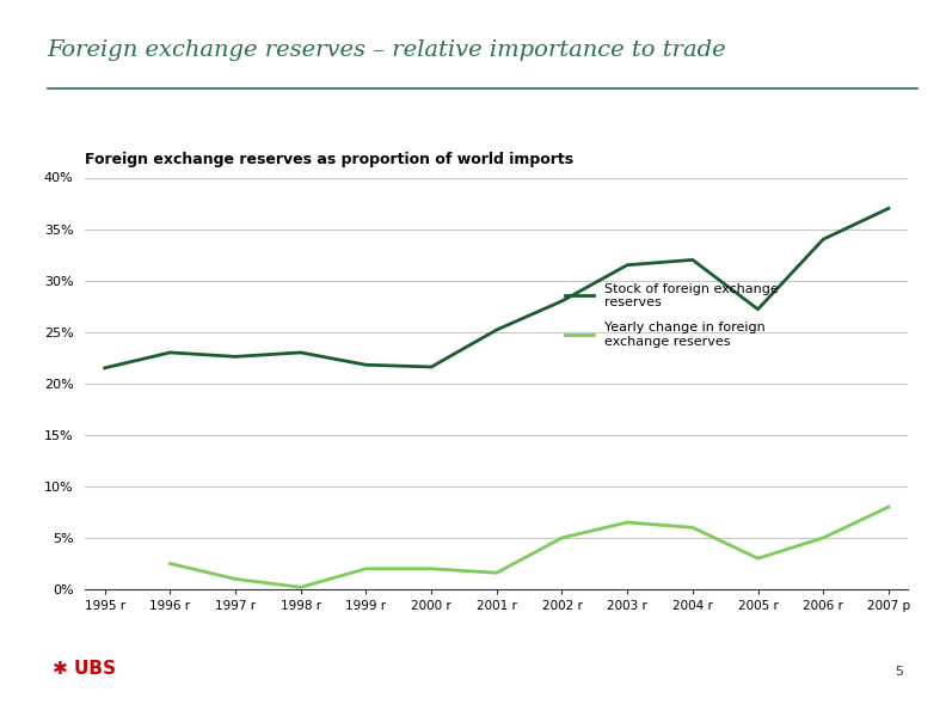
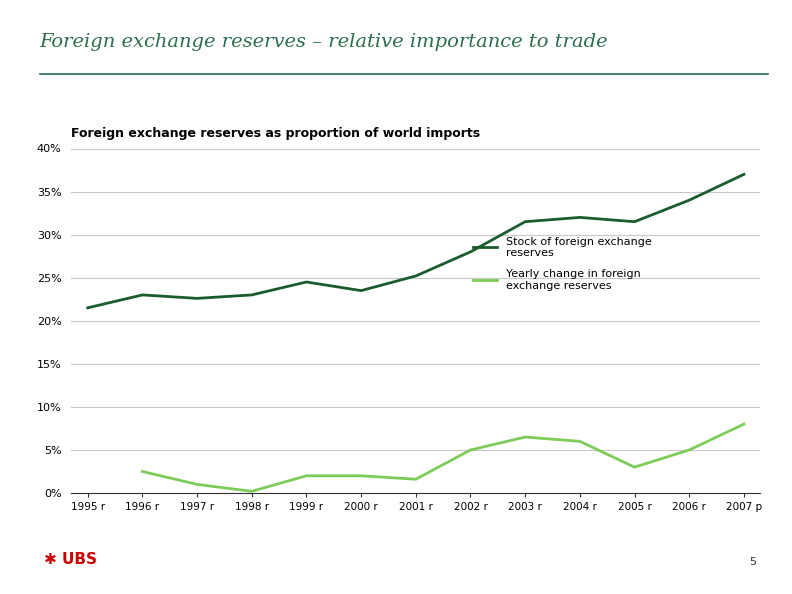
Stock of foreign exchange reserves/1999 r: 21.8% -> 24.5%
Stock of foreign exchange reserves/2000 r: 21.6% -> 23.5%
Stock of foreign exchange reserves/2005 r: 27.2% -> 31.5%
